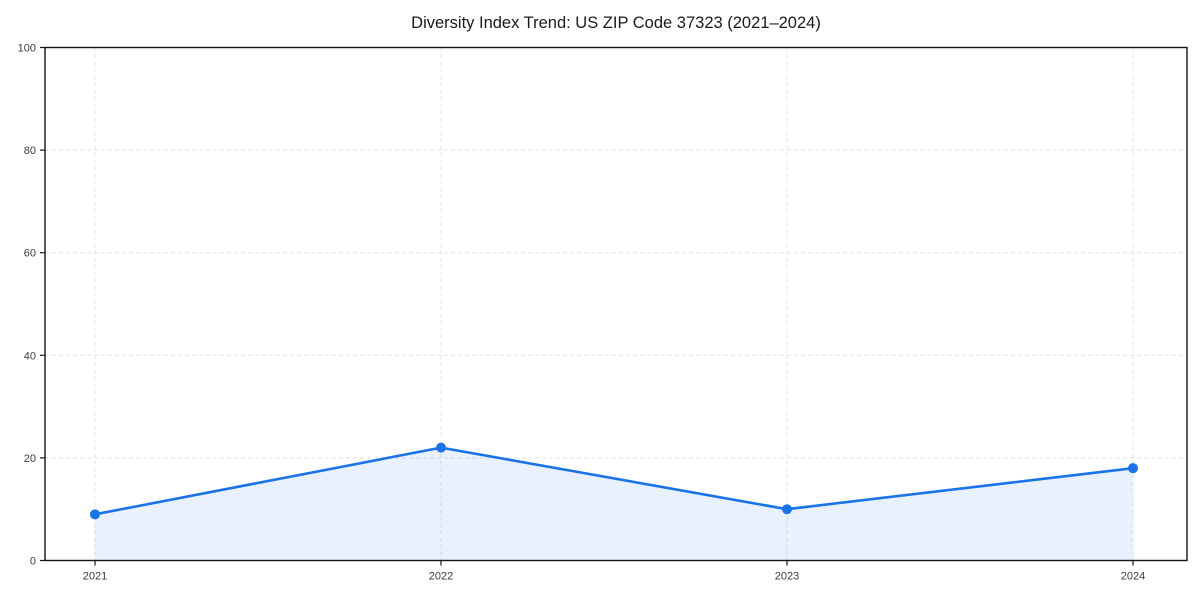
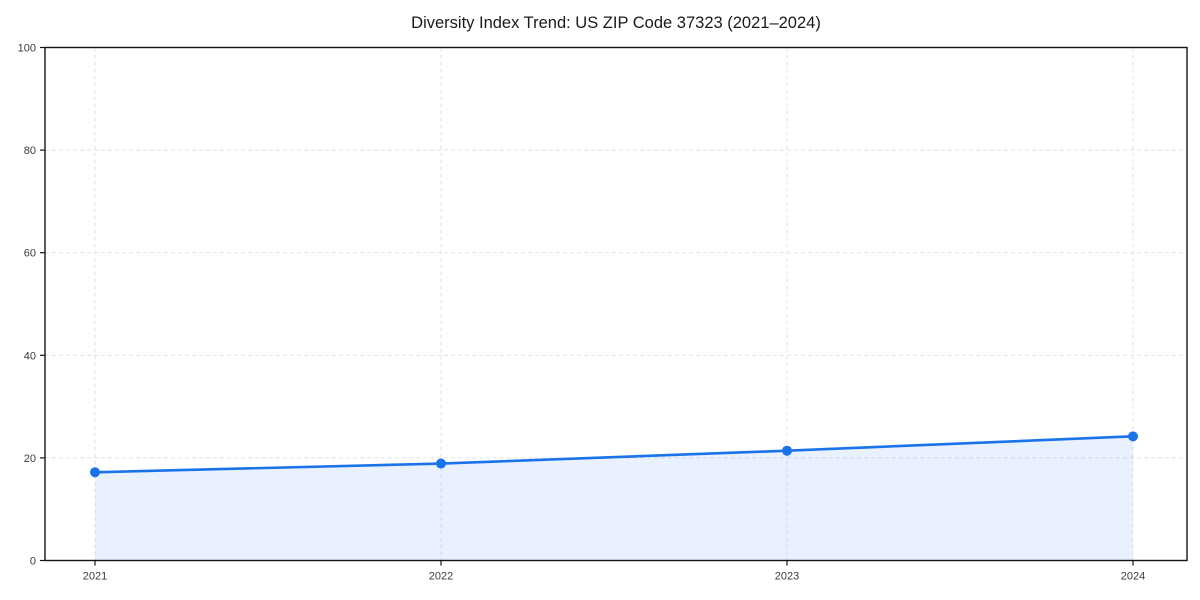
2021: 9 -> 17
2022: 22 -> 19
2023: 10 -> 21
2024: 18 -> 24
